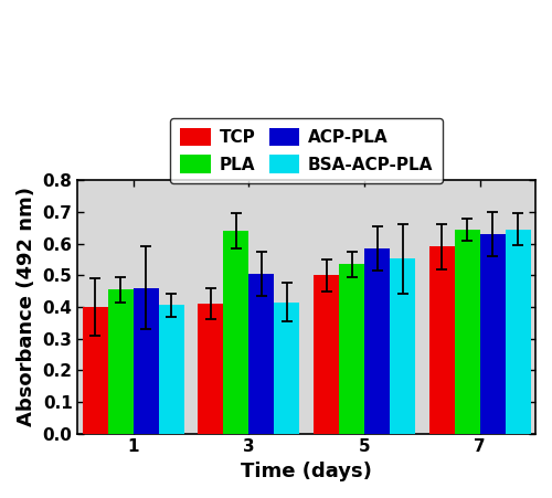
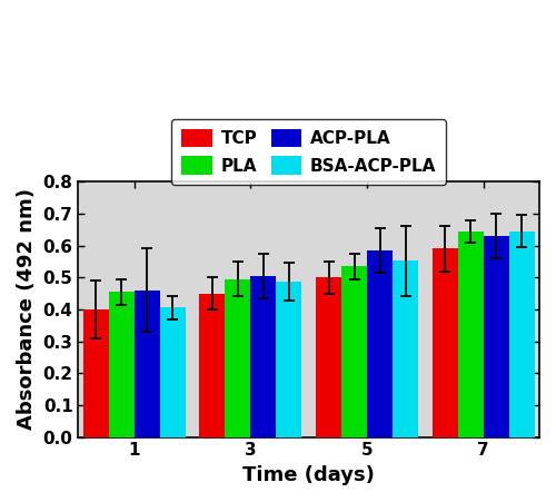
TCP/3: 0.41 -> 0.45
PLA/3: 0.640 -> 0.495
BSA-ACP-PLA/3: 0.415 -> 0.487
